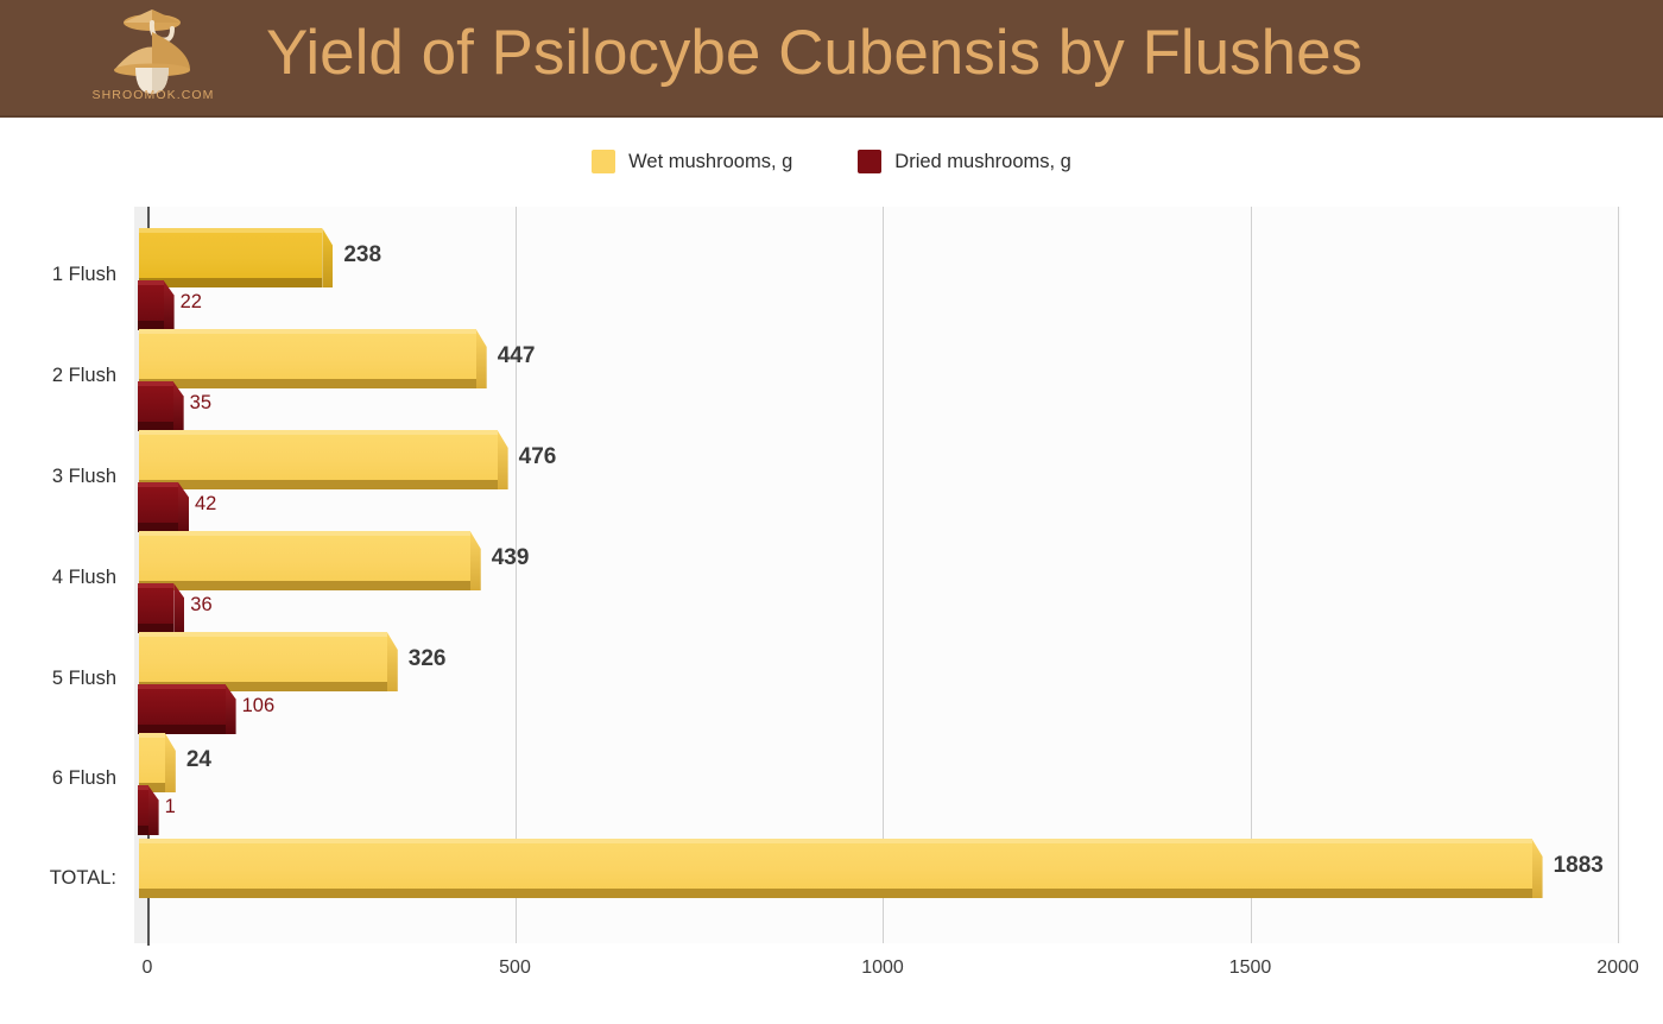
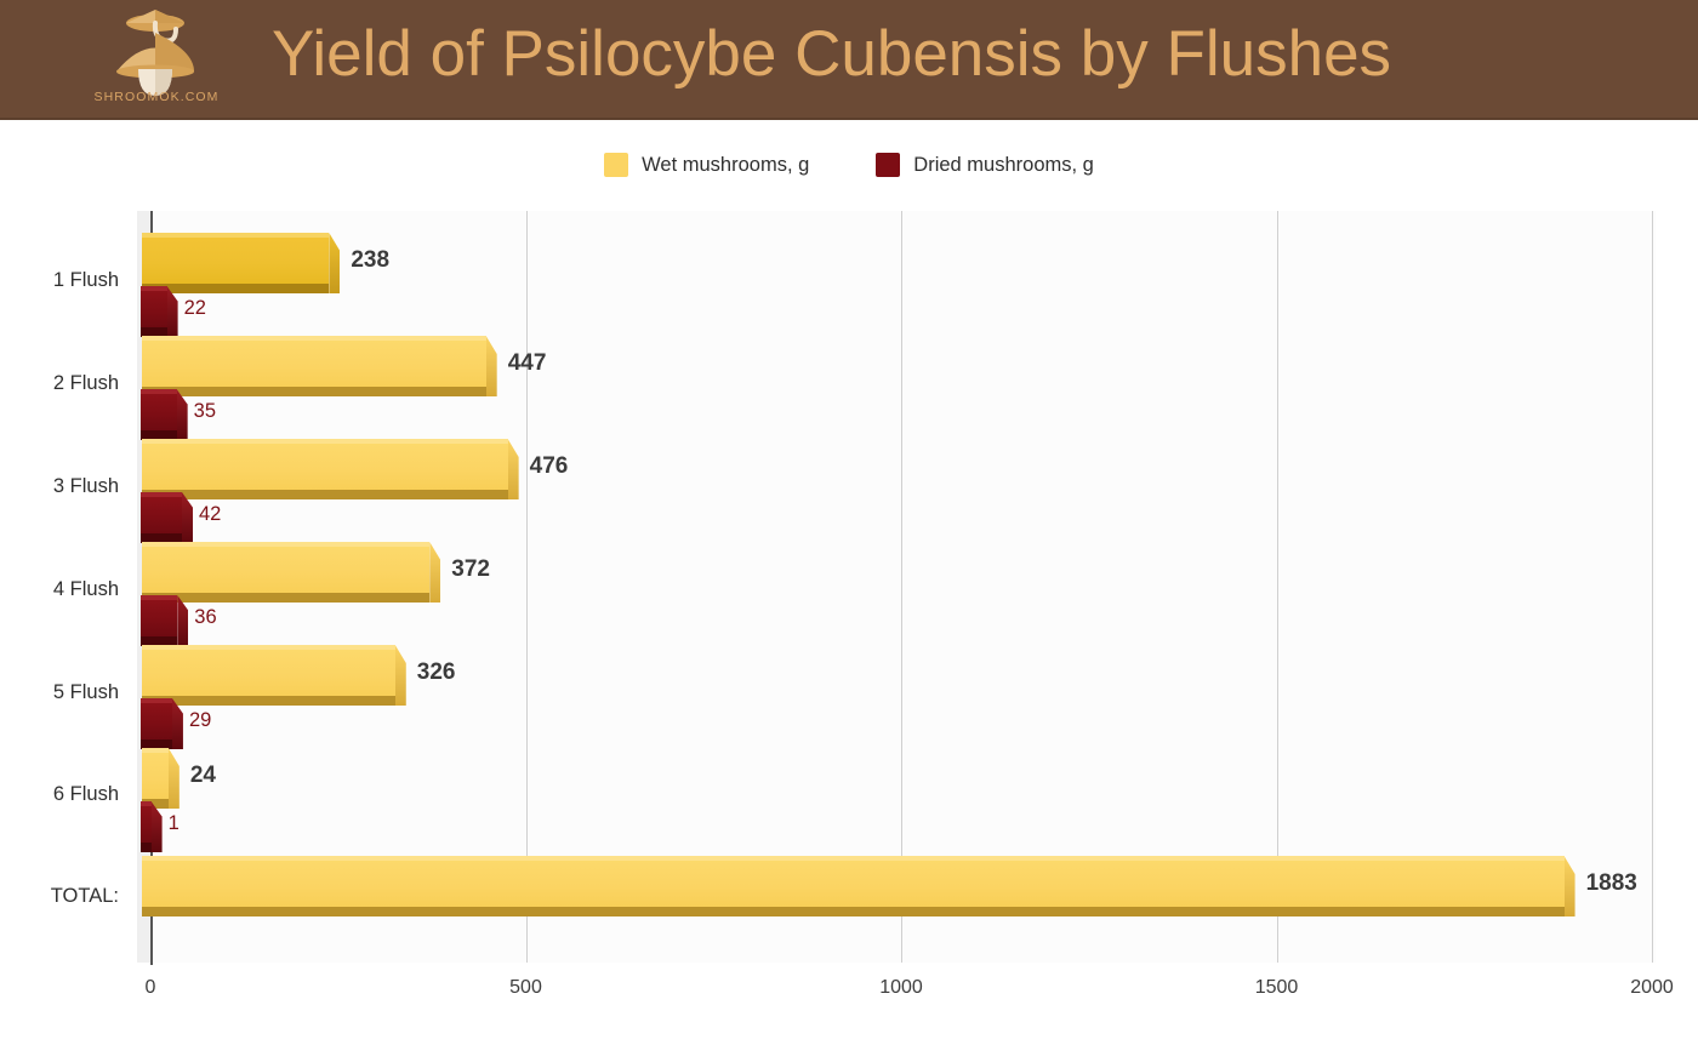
Wet mushrooms, g/4 Flush: 439 -> 372
Dried mushrooms, g/5 Flush: 106 -> 29
